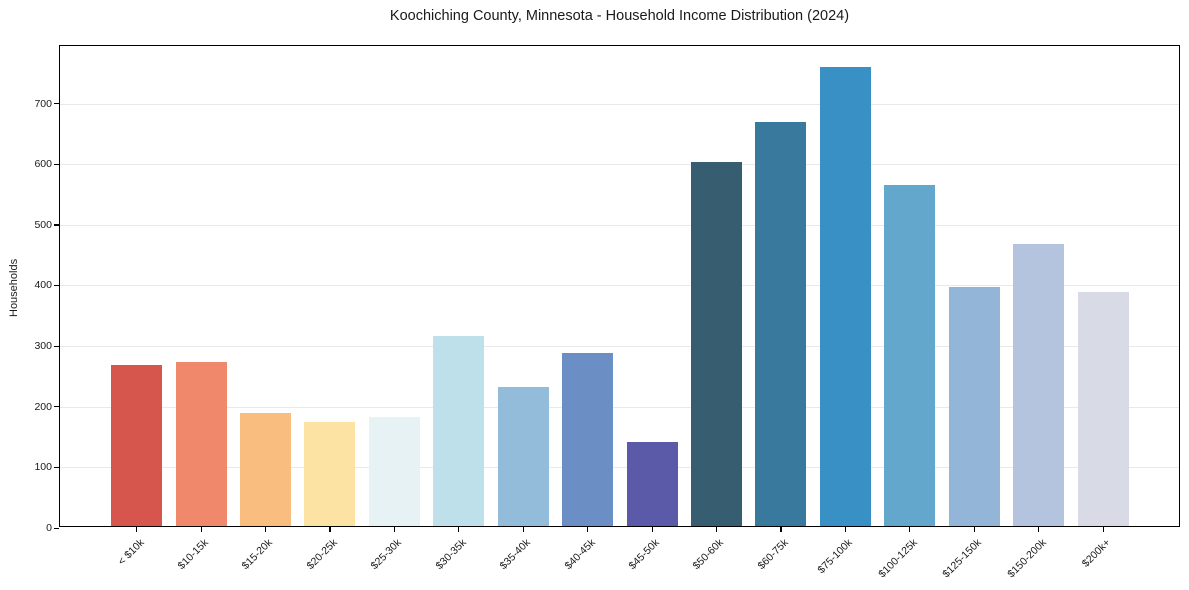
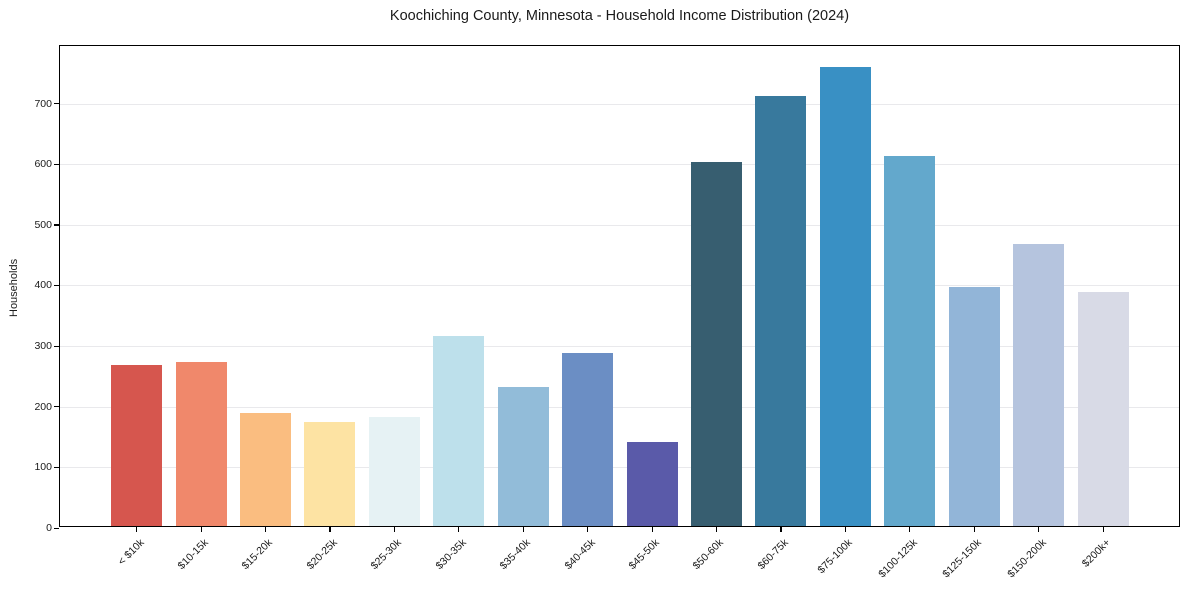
$60-75k: 670 -> 710
$100-125k: 560 -> 610
